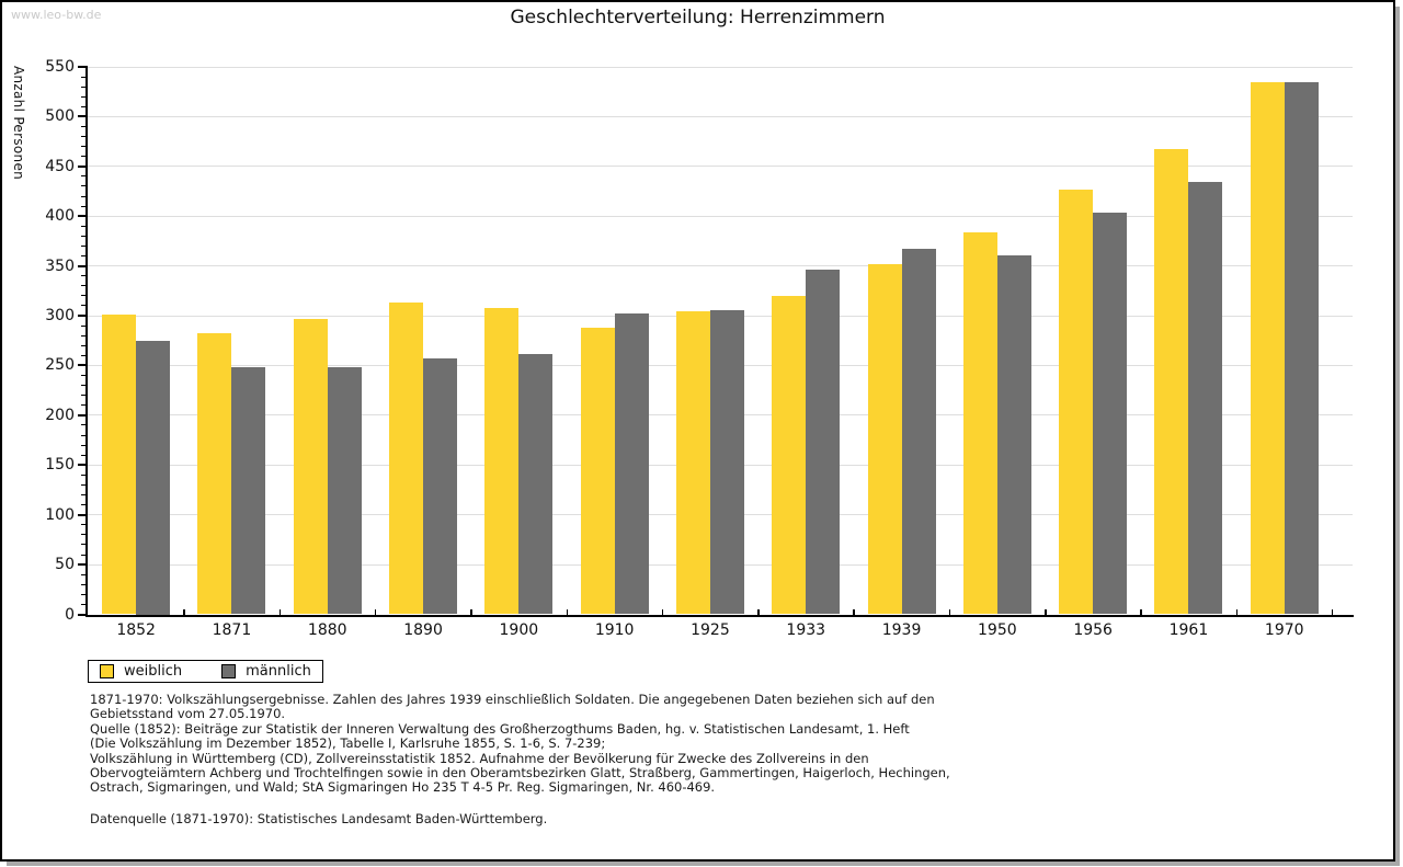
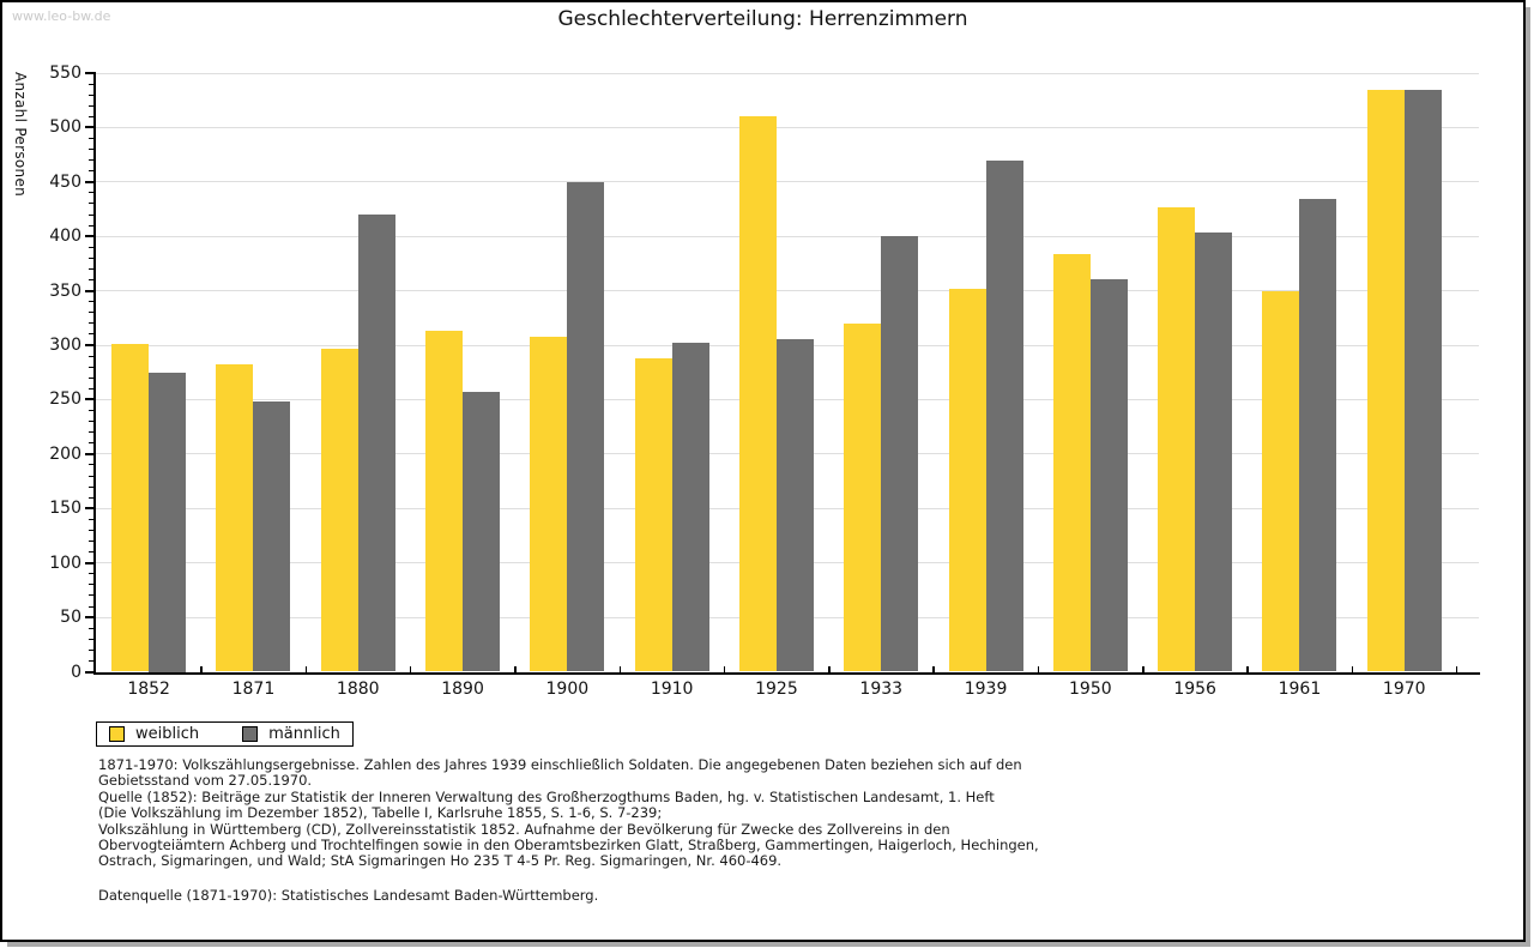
männlich/1880: 250 -> 420
männlich/1900: 260 -> 450
weiblich/1925: 300 -> 510
männlich/1933: 350 -> 400
männlich/1939: 370 -> 470
weiblich/1961: 470 -> 350
